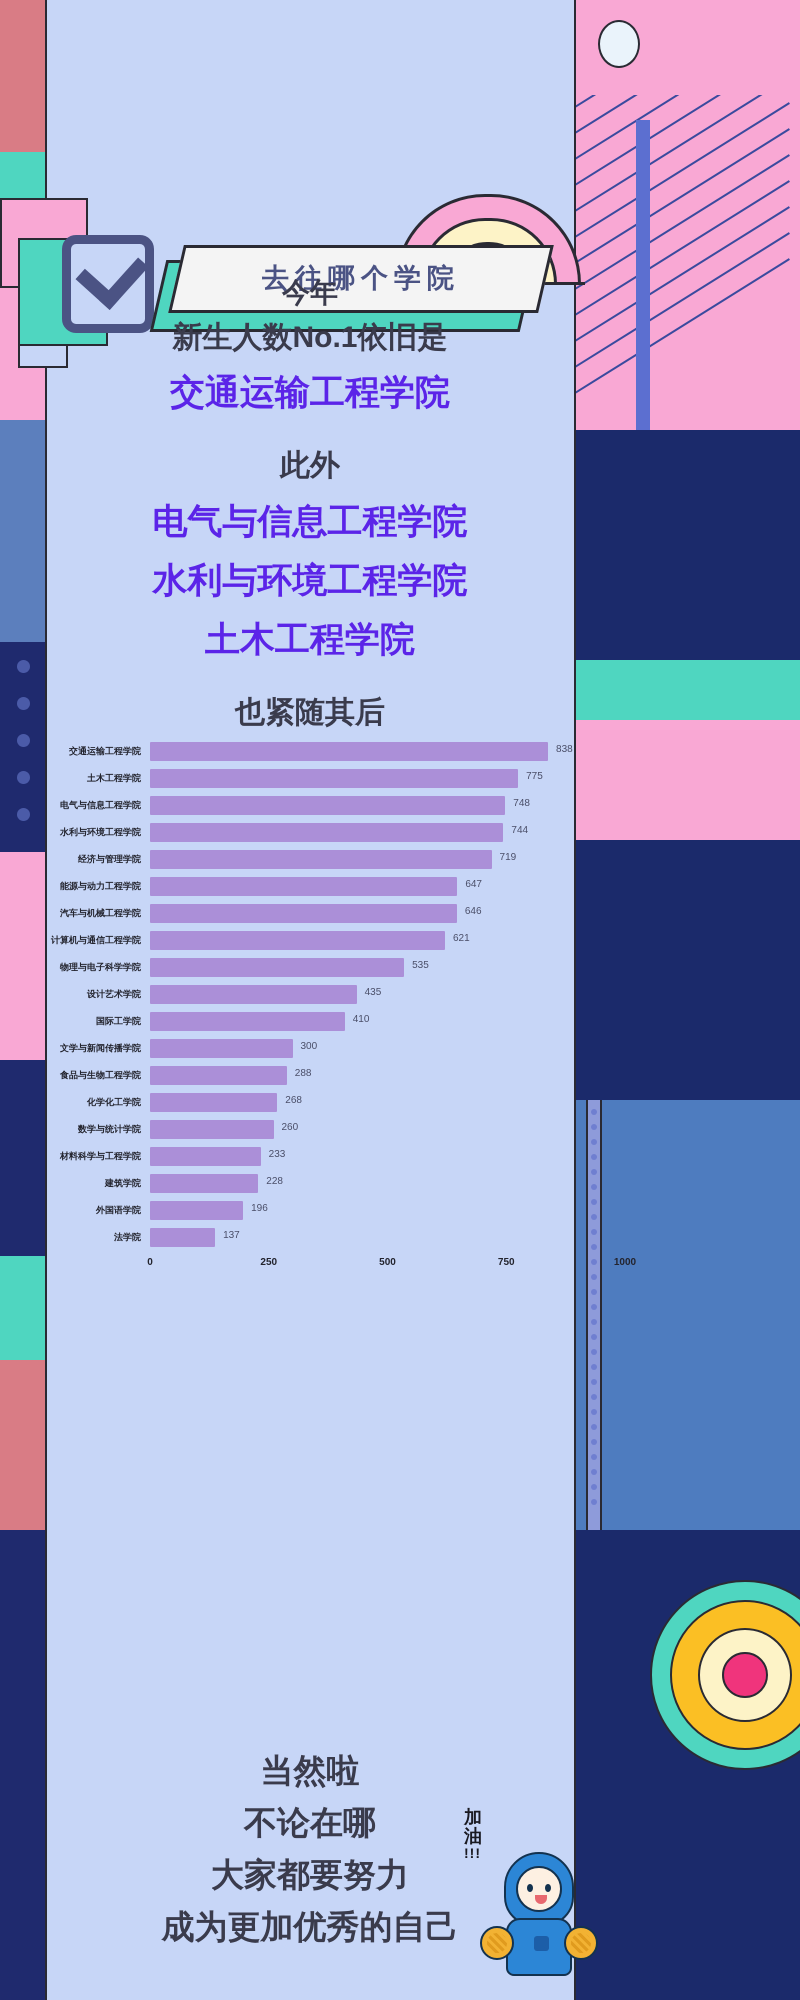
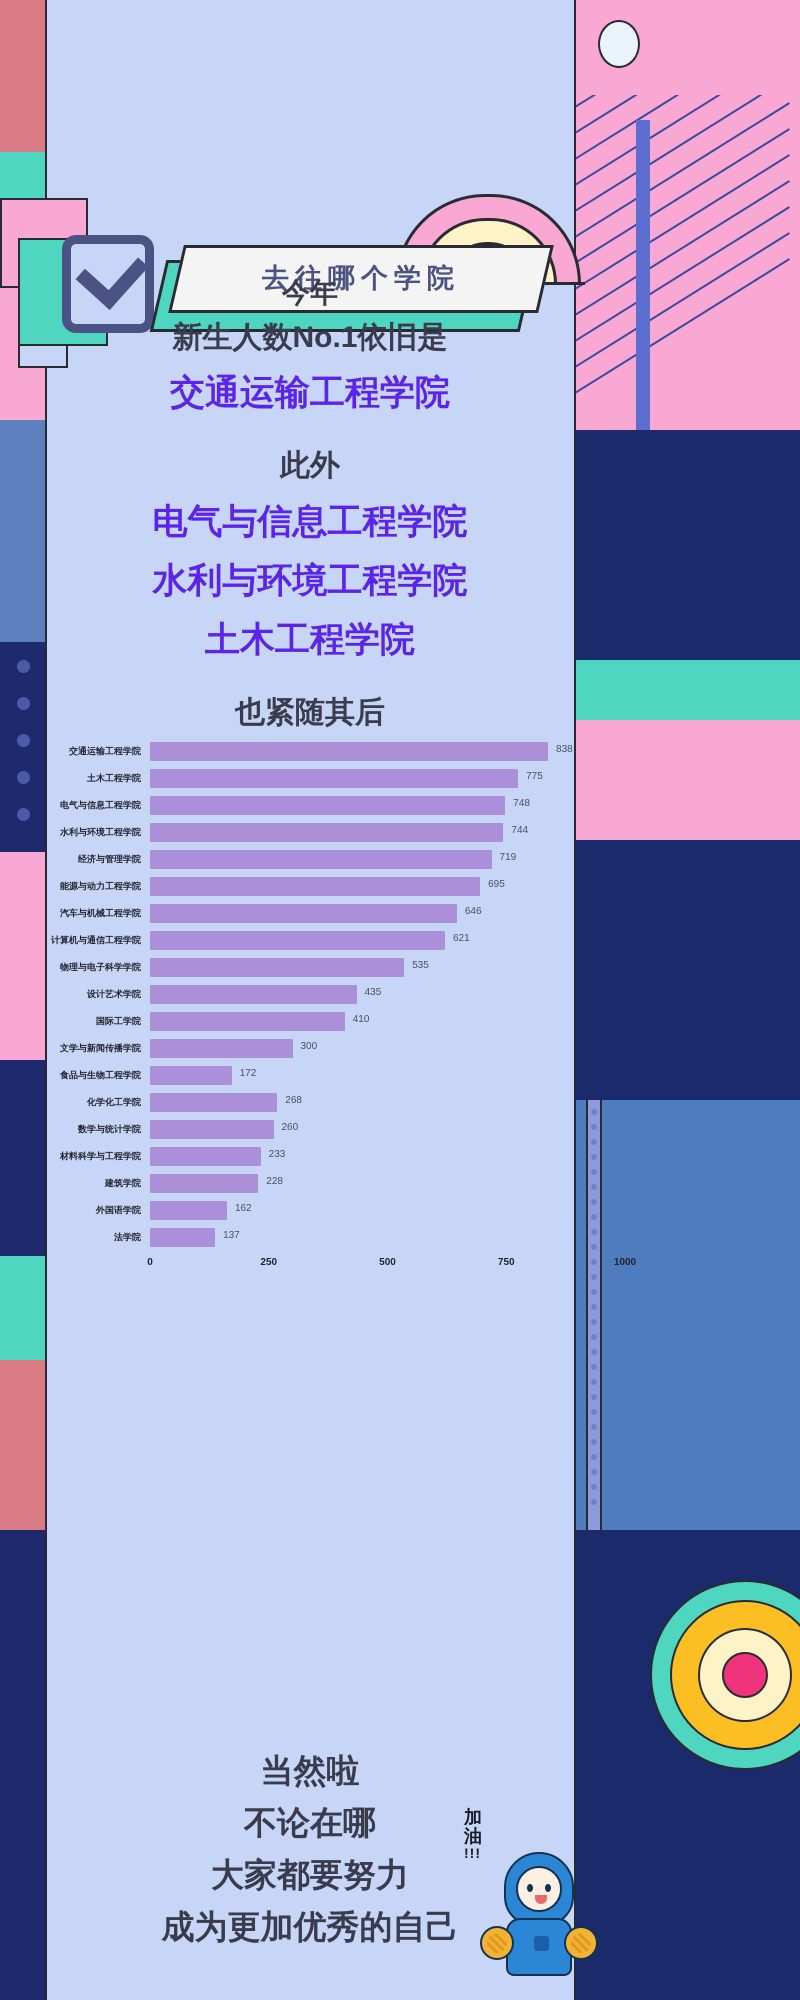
能源与动力工程学院: 647 -> 695
食品与生物工程学院: 288 -> 172
外国语学院: 196 -> 162
